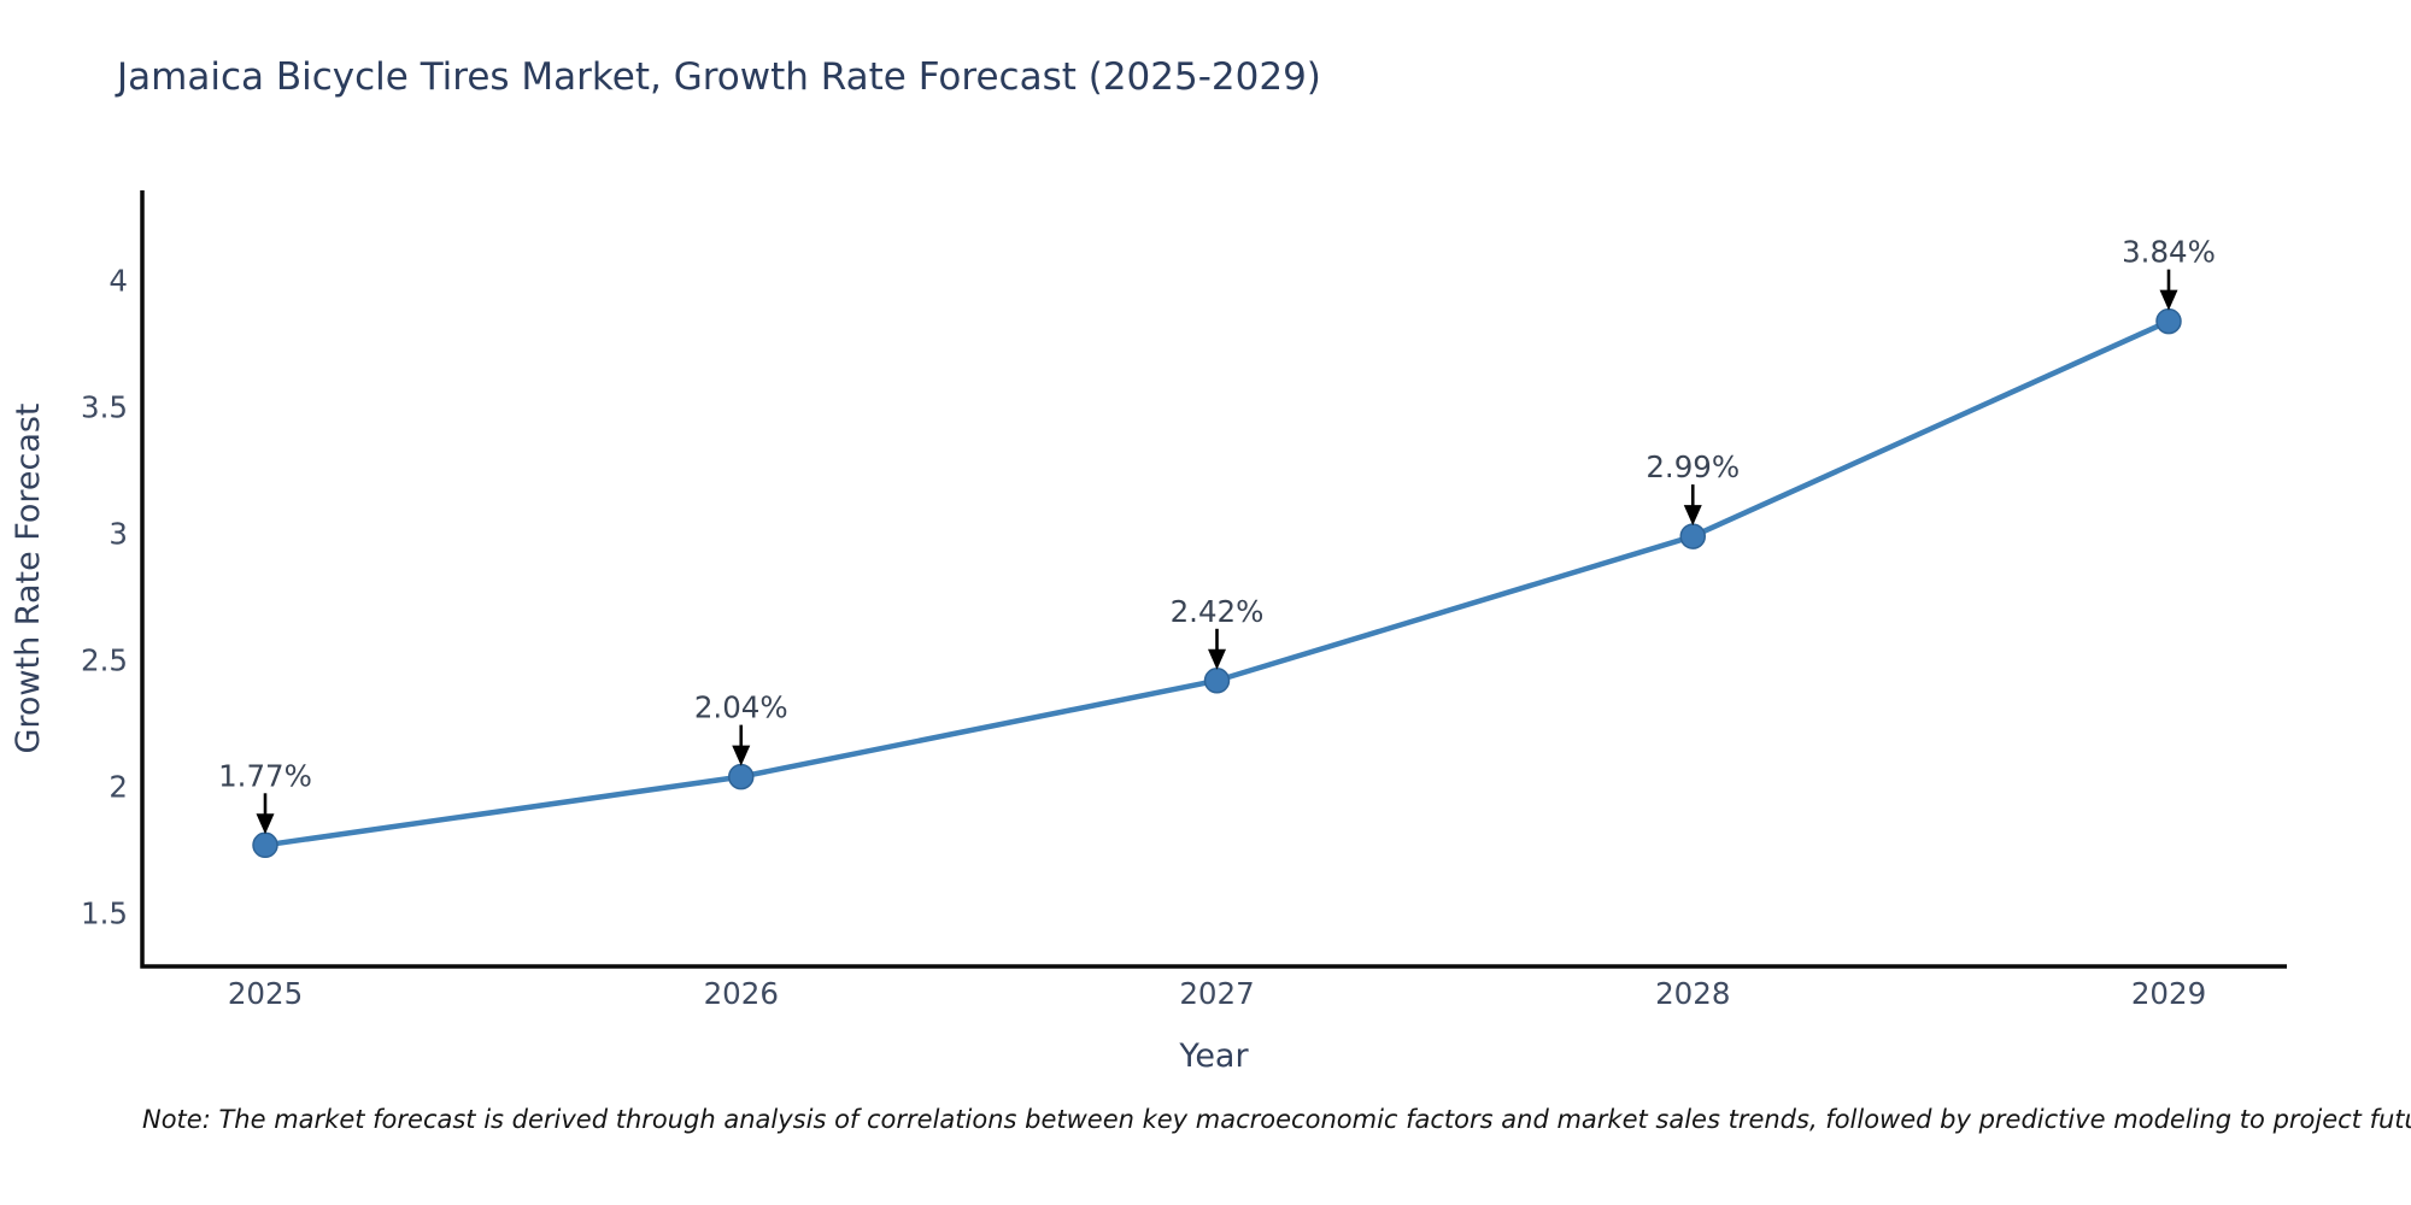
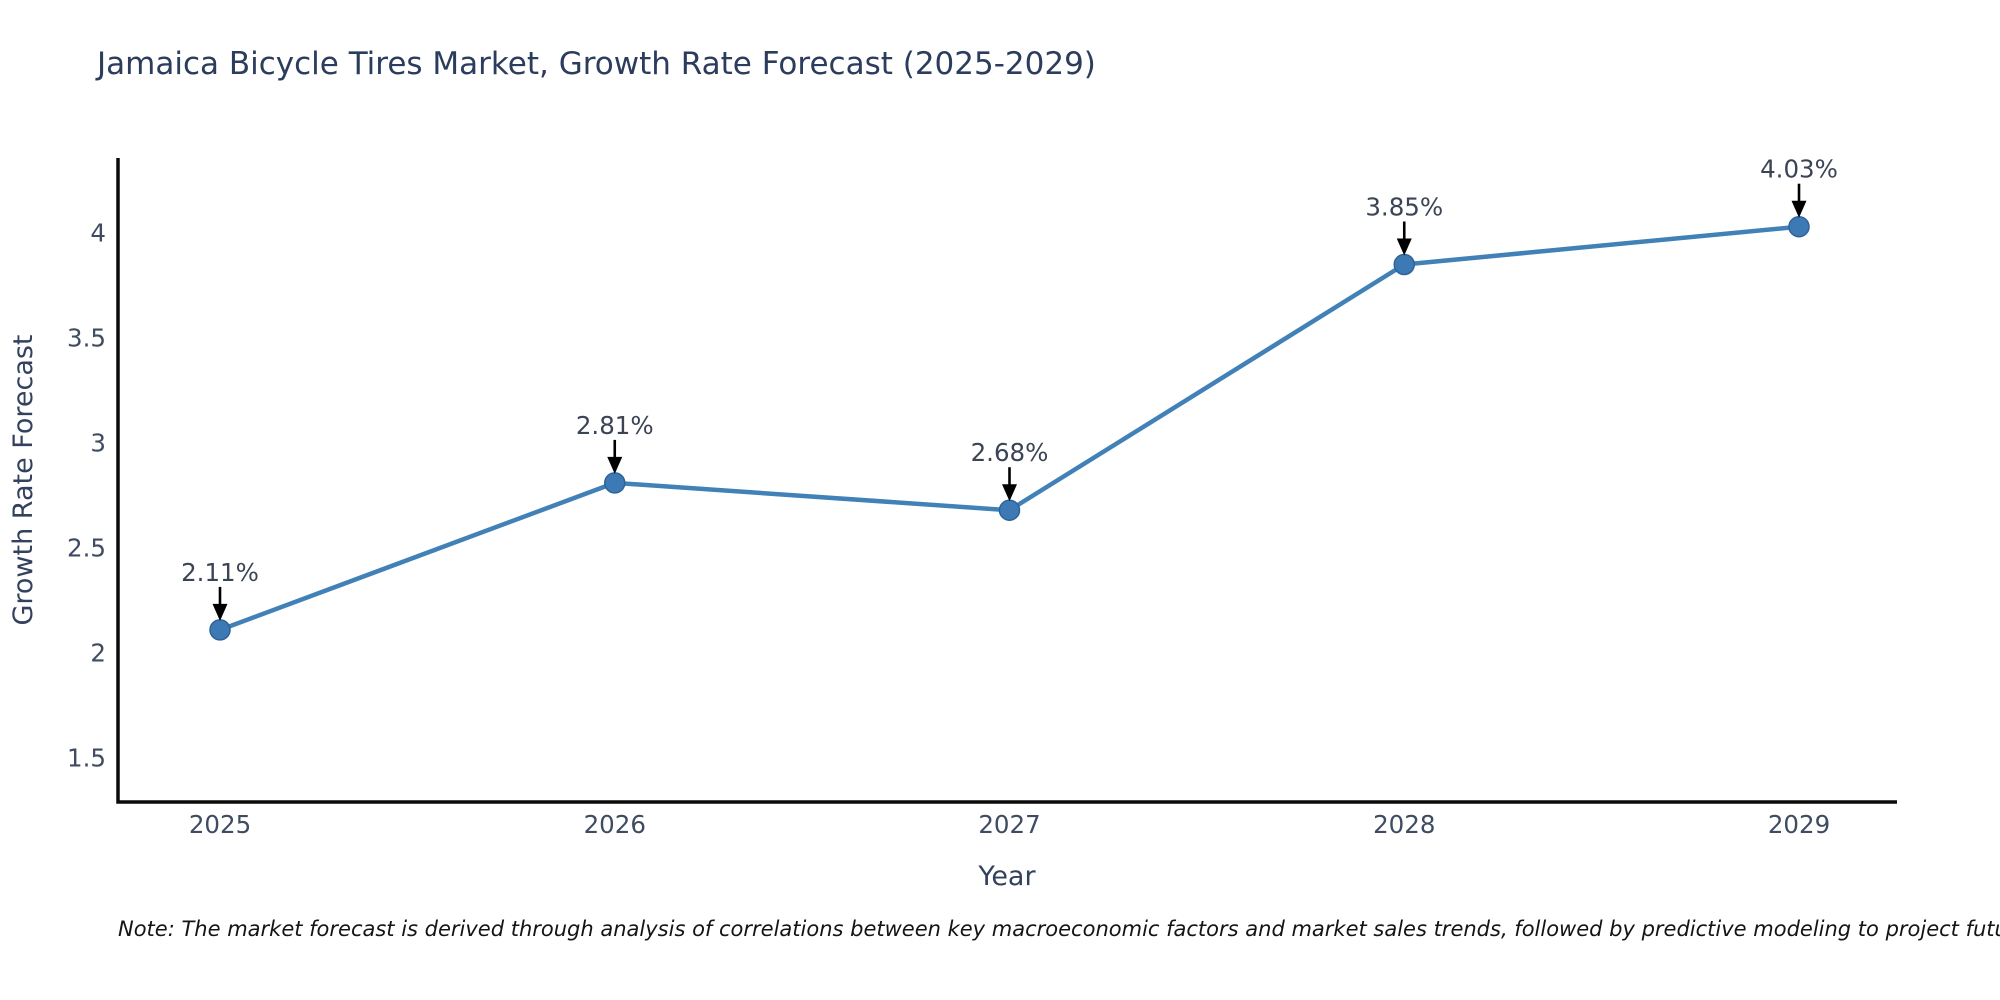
2025: 1.77% -> 2.11%
2026: 2.04% -> 2.81%
2027: 2.42% -> 2.68%
2028: 2.99% -> 3.85%
2029: 3.84% -> 4.03%
